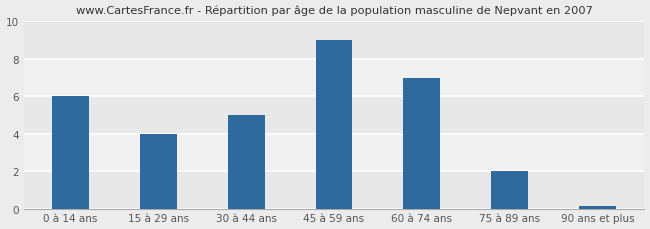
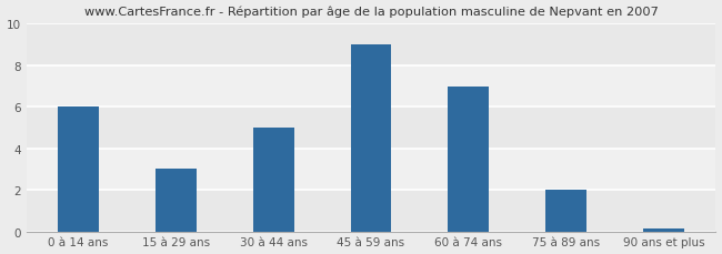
15 à 29 ans: 4.0 -> 3.0
